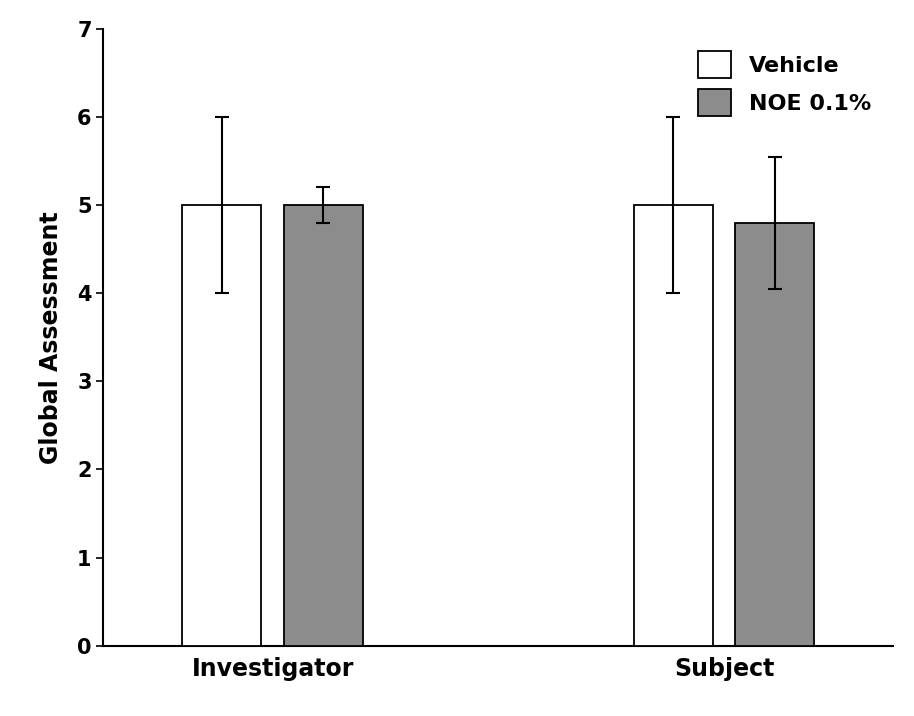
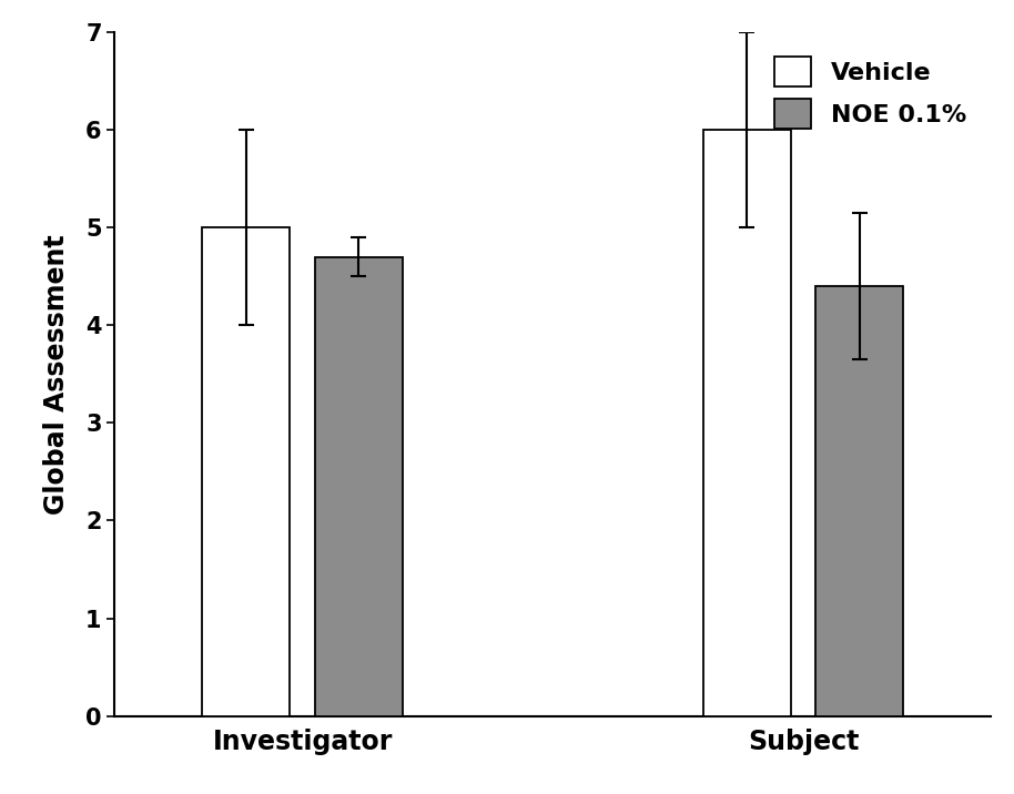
NOE 0.1%/Investigator: 5.0 -> 4.7
Vehicle/Subject: 5 -> 6
NOE 0.1%/Subject: 4.8 -> 4.4
